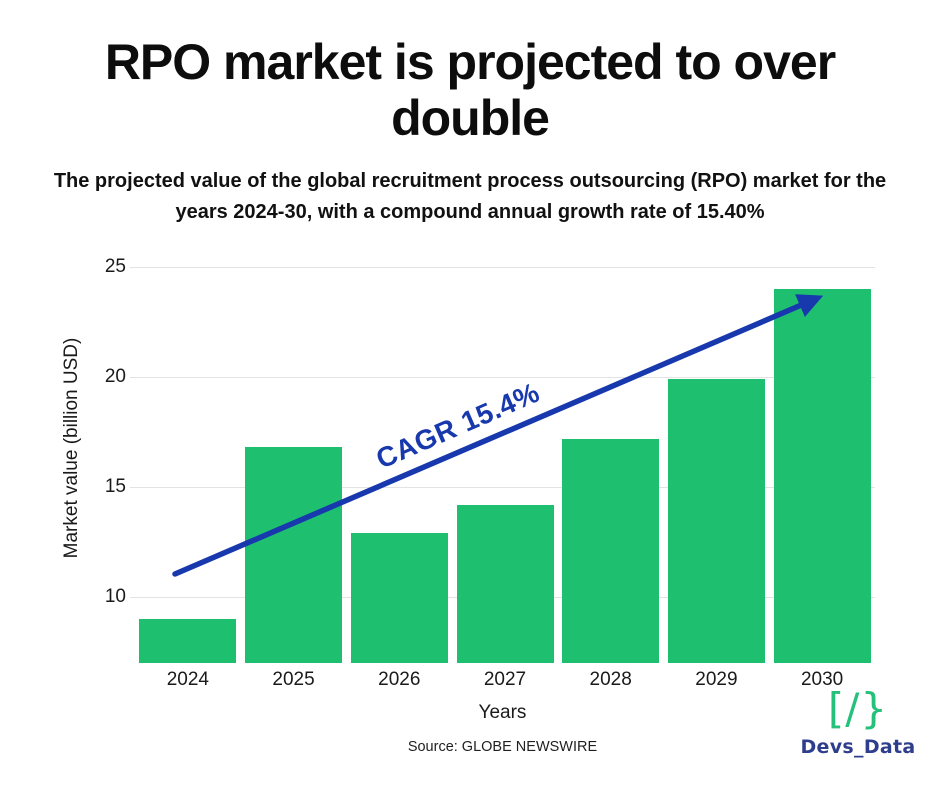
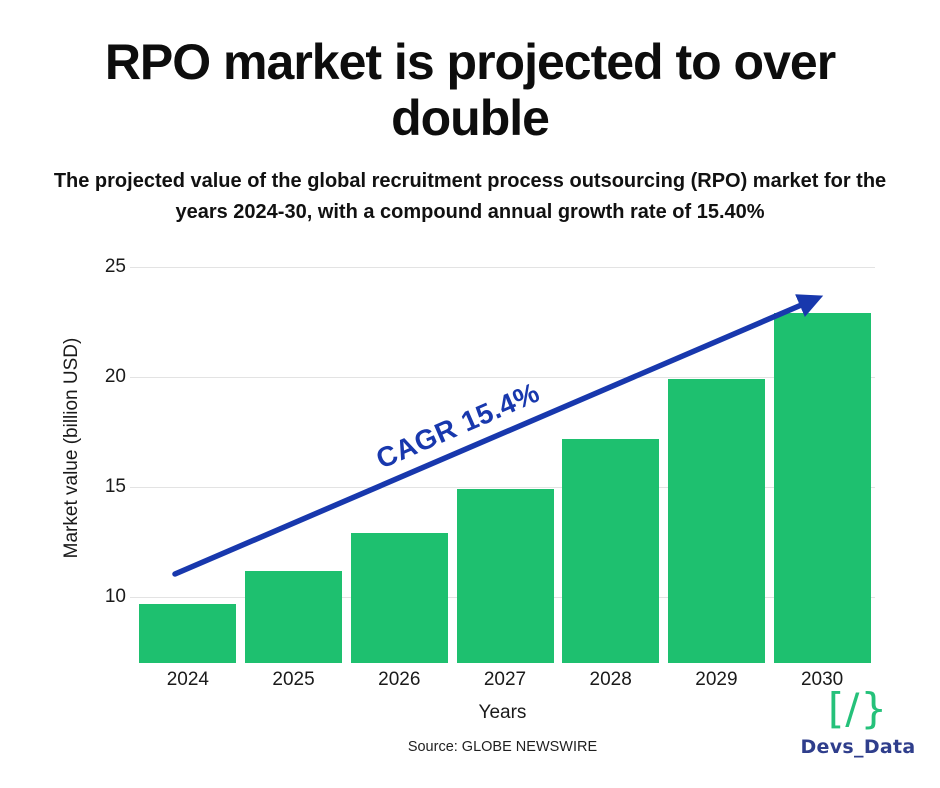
2024: 9.0 -> 9.7
2025: 16.8 -> 11.2
2027: 14.2 -> 14.9
2030: 24.0 -> 22.9
